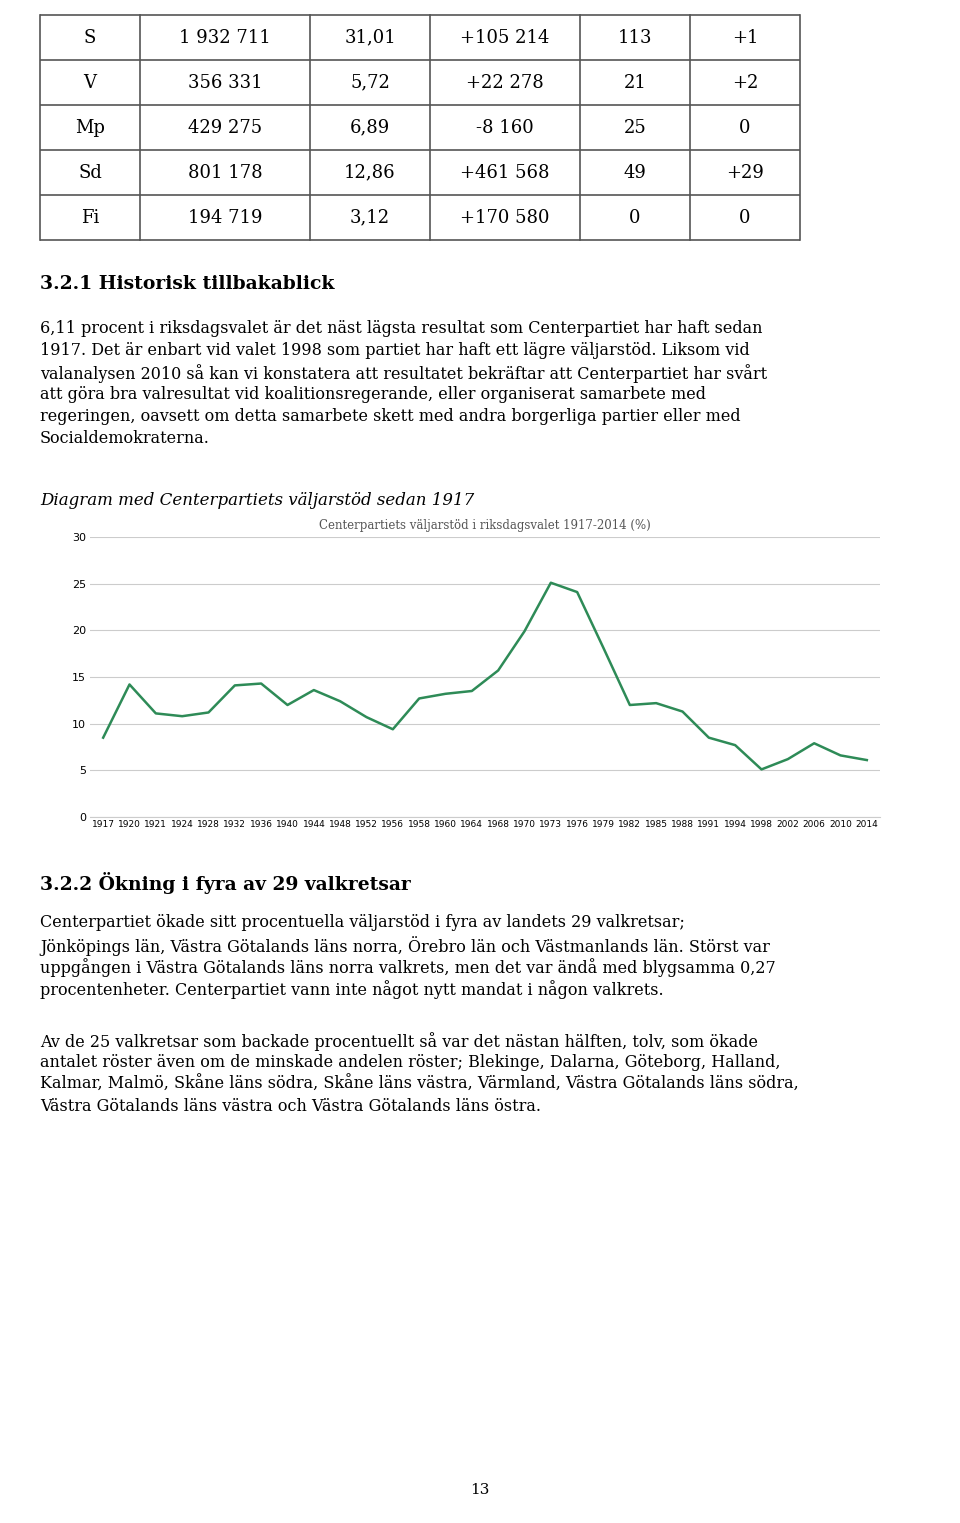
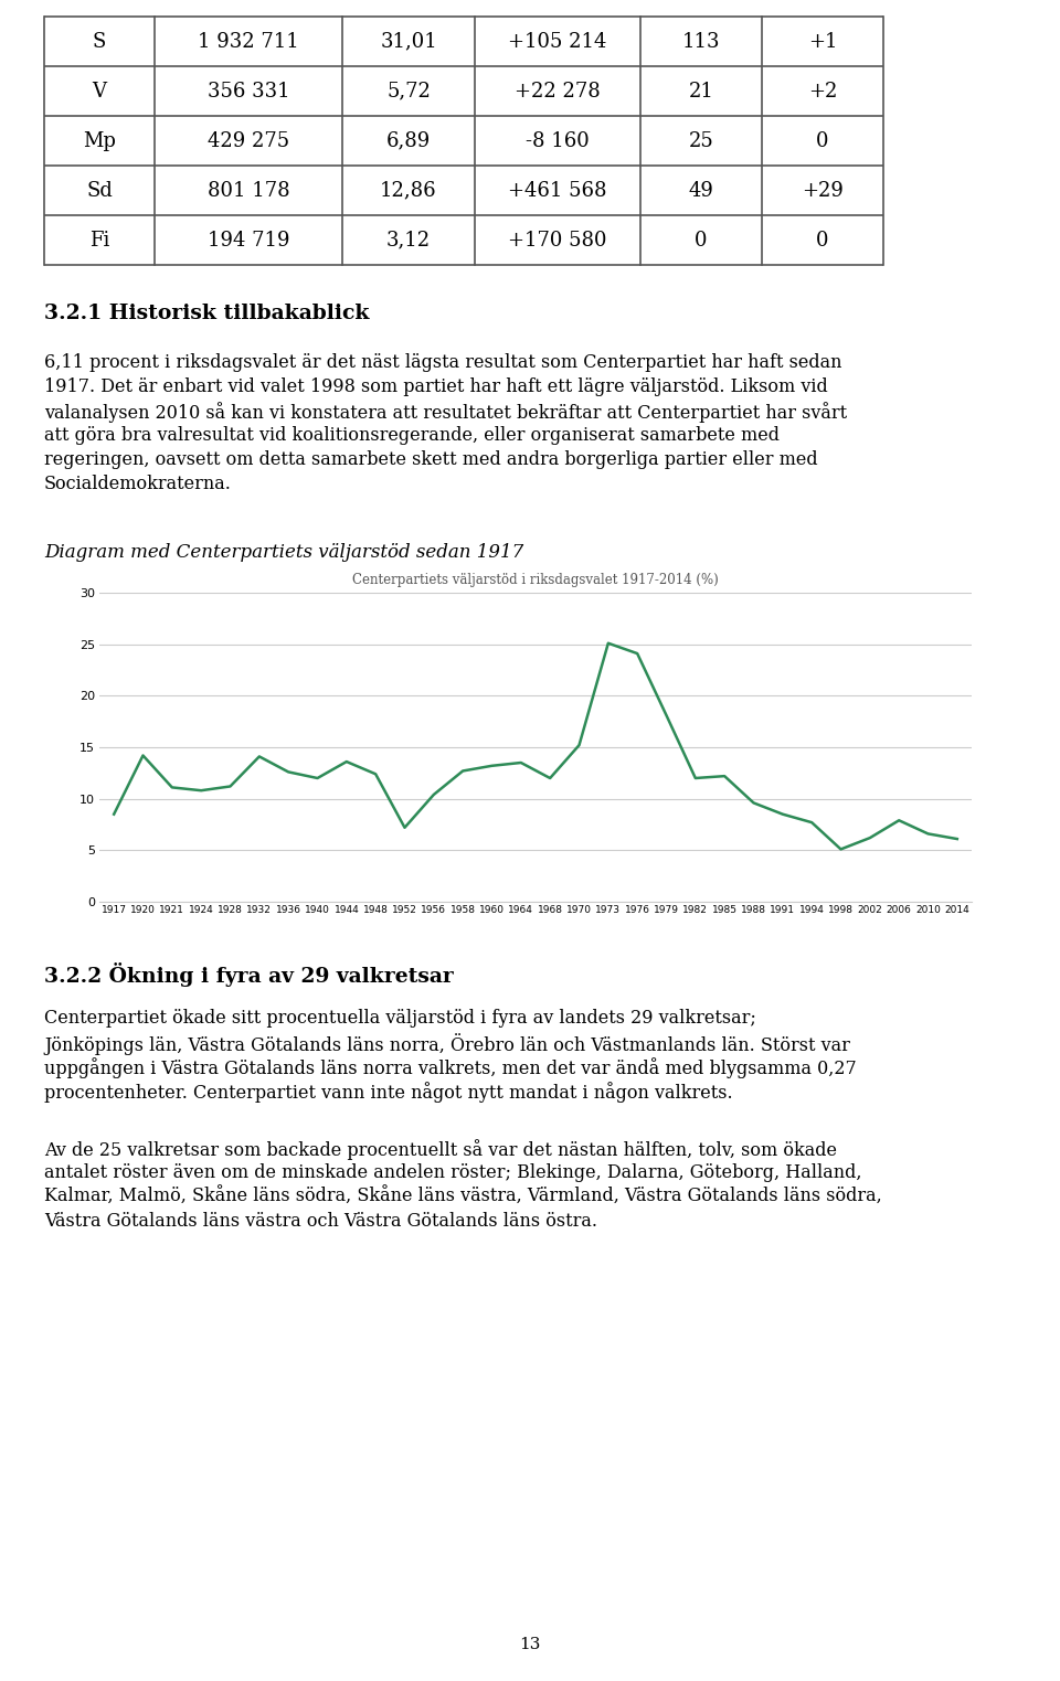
1936: 14.3 -> 12.6
1952: 10.7 -> 7.2
1956: 9.4 -> 10.4
1968: 15.7 -> 12.0
1970: 19.9 -> 15.2
1988: 11.3 -> 9.6
